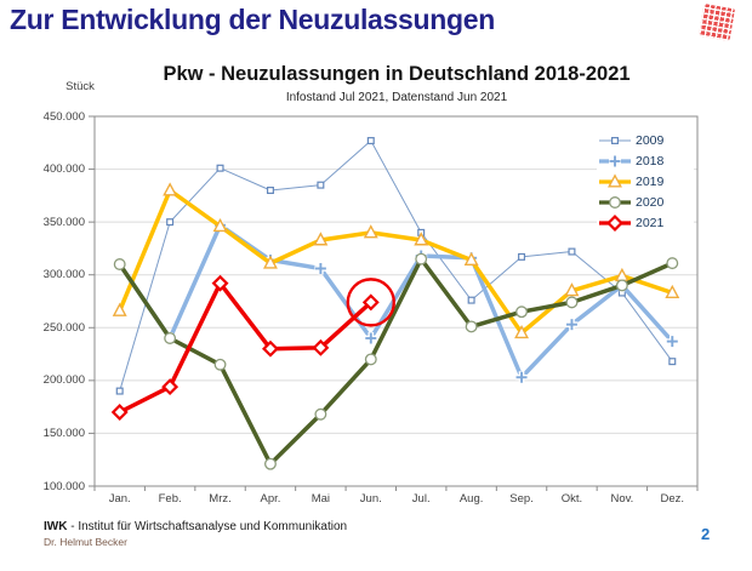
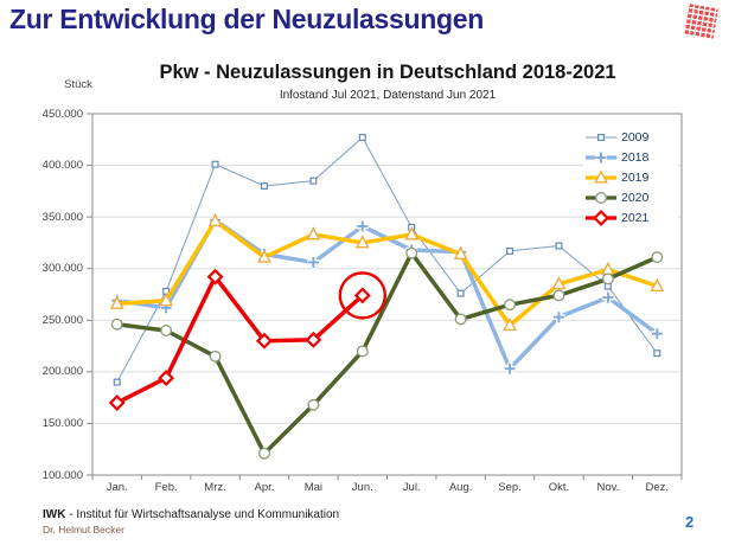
2018/Jan.: 310000 -> 270000
2020/Jan.: 310000 -> 250000
2009/Feb.: 350000 -> 280000
2018/Feb.: 240000 -> 260000
2019/Feb.: 380000 -> 270000
2018/Jun.: 240000 -> 340000
2019/Jun.: 340000 -> 320000
2018/Nov.: 290000 -> 270000
